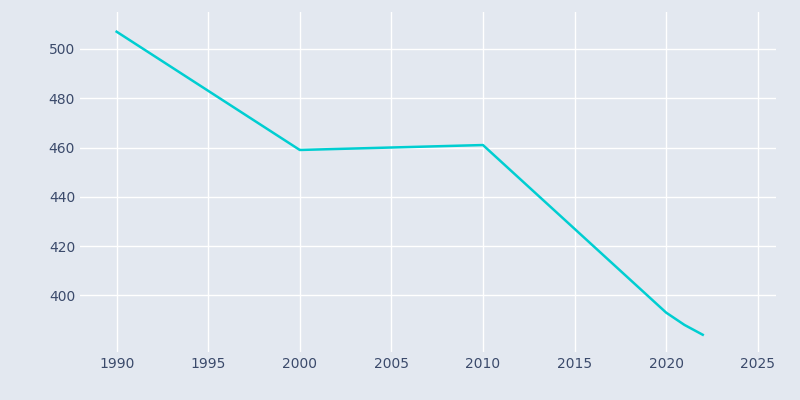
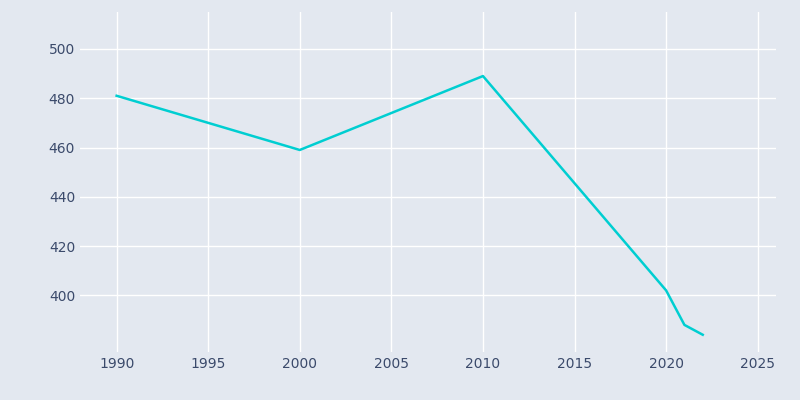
1990: 507 -> 481
2010: 461 -> 489
2020: 393 -> 402
